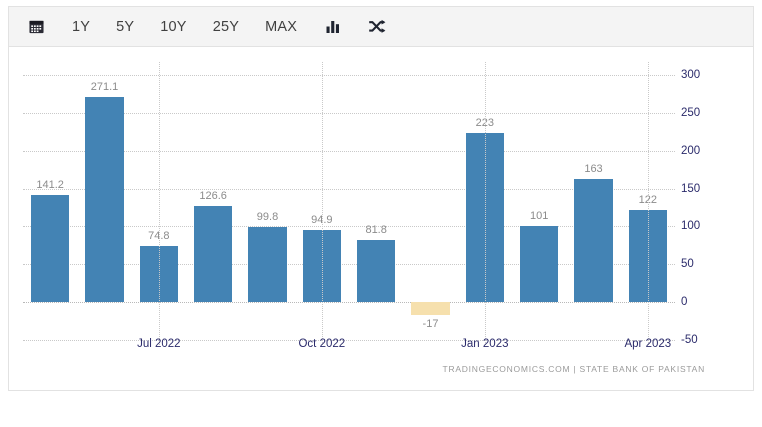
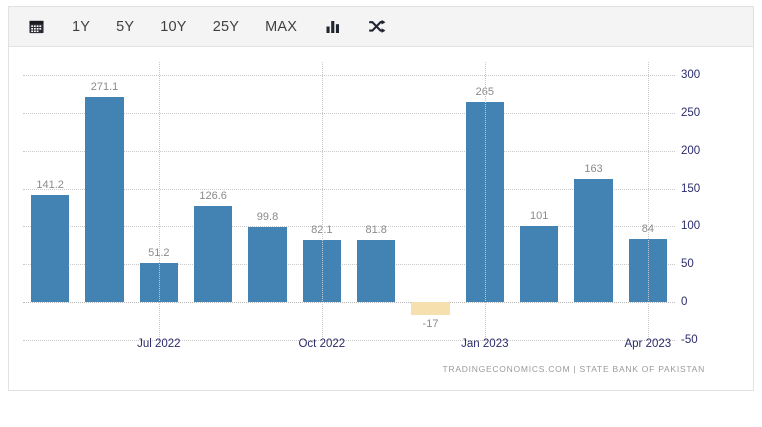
Jul 2022: 74.8 -> 51.2
Oct 2022: 94.9 -> 82.1
Jan 2023: 223 -> 265
Apr 2023: 122 -> 84
